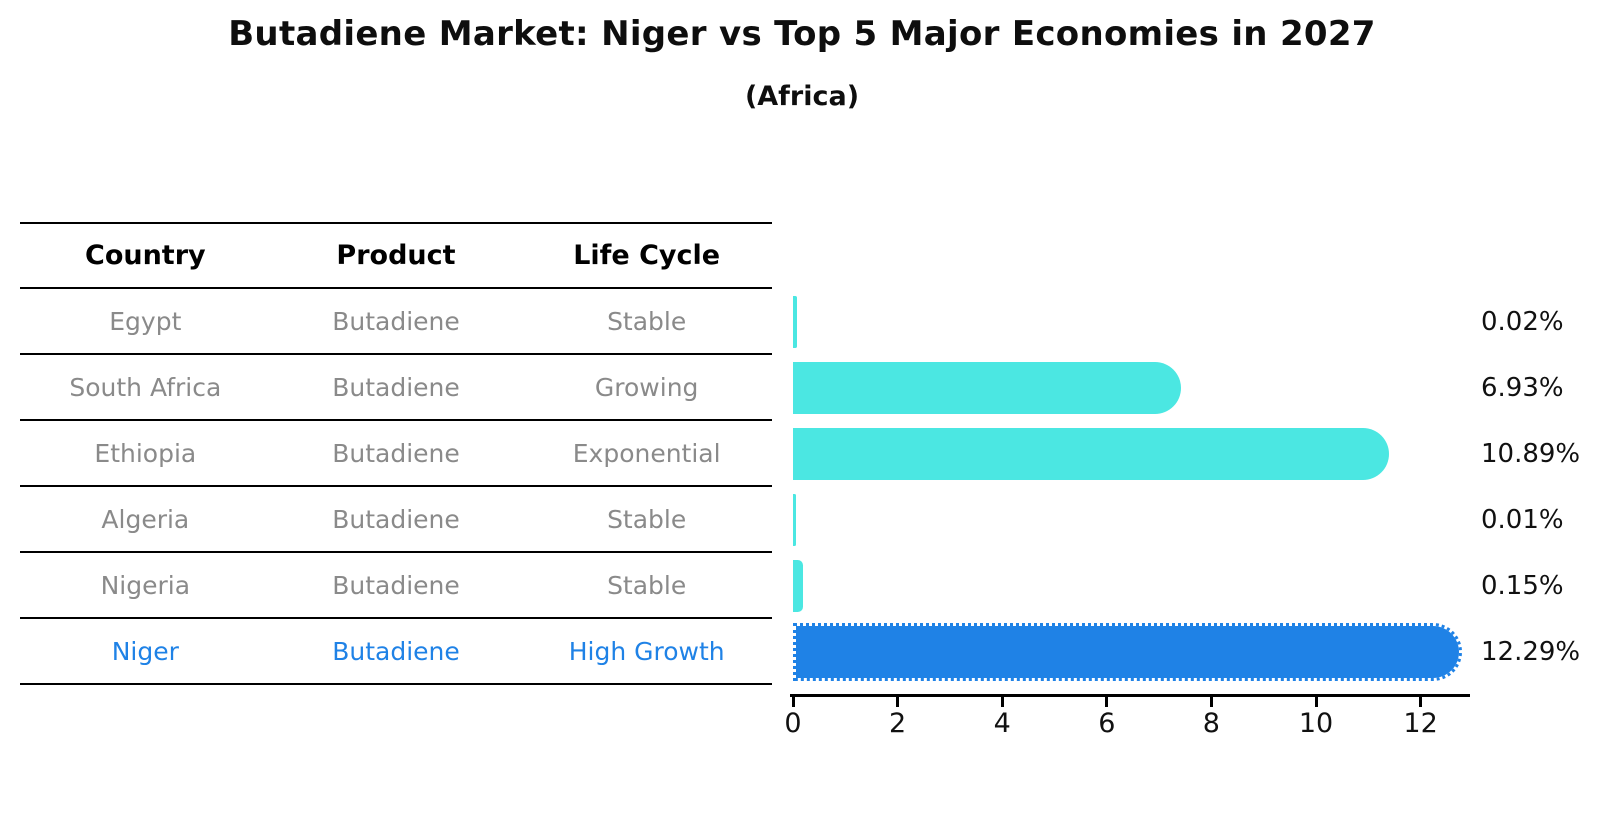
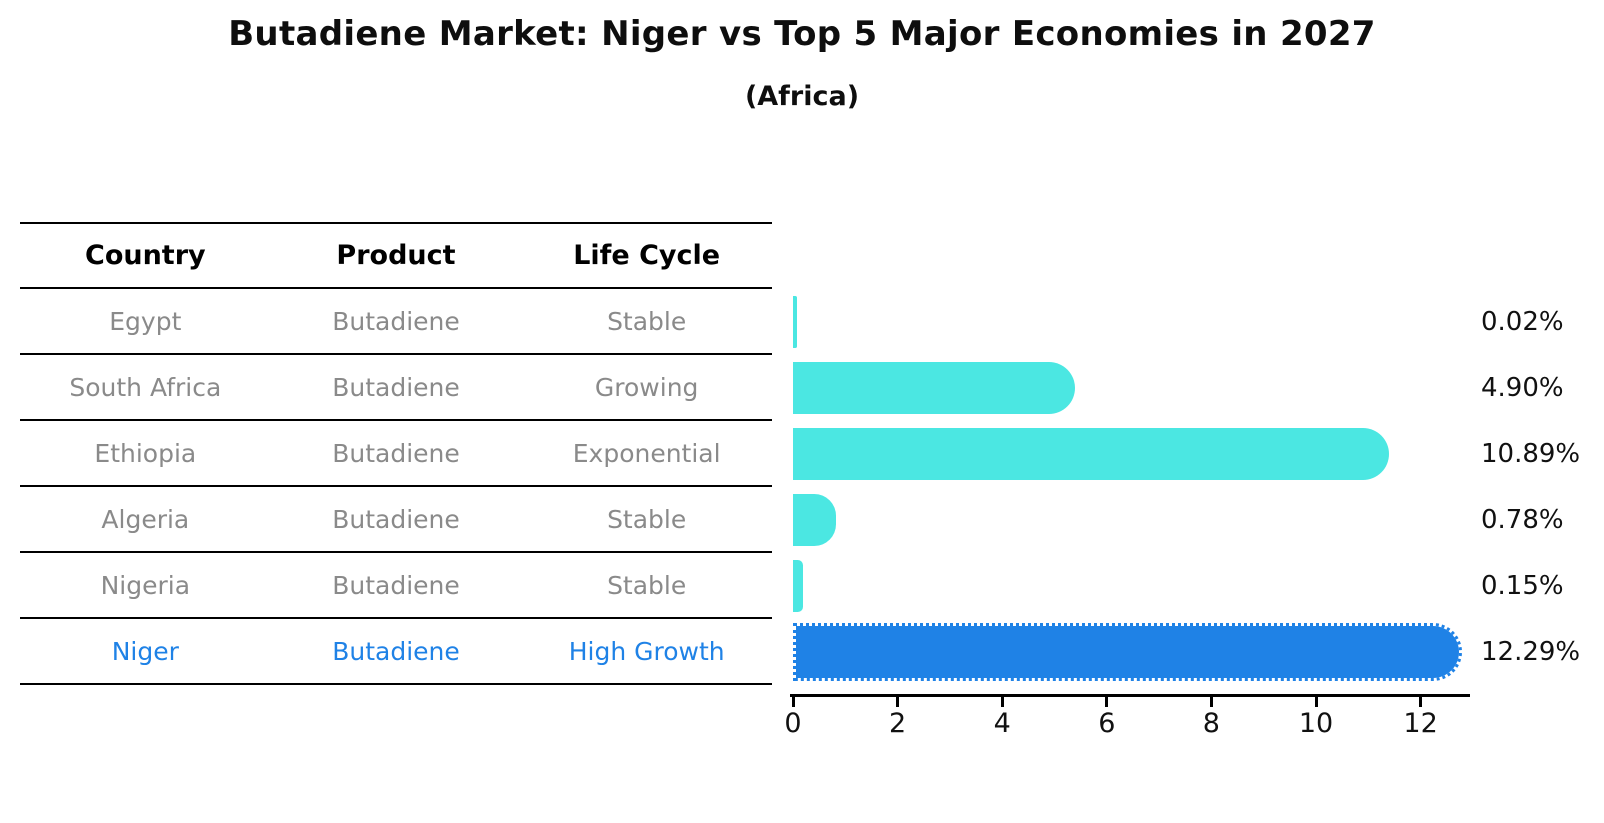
South Africa: 6.93% -> 4.90%
Algeria: 0.01% -> 0.78%
